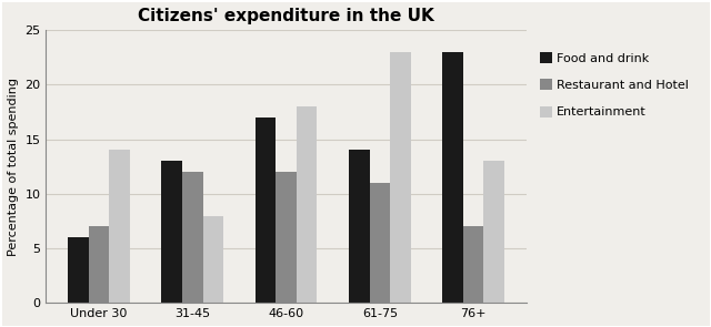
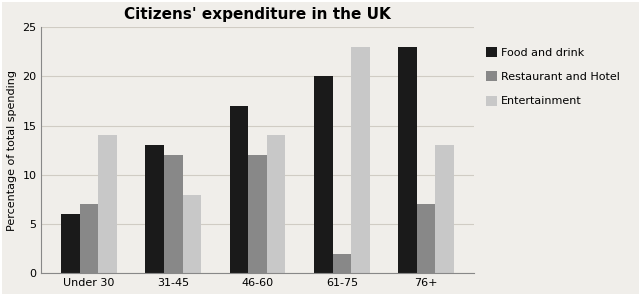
Entertainment/46-60: 18 -> 14
Food and drink/61-75: 14 -> 20
Restaurant and Hotel/61-75: 11 -> 2
